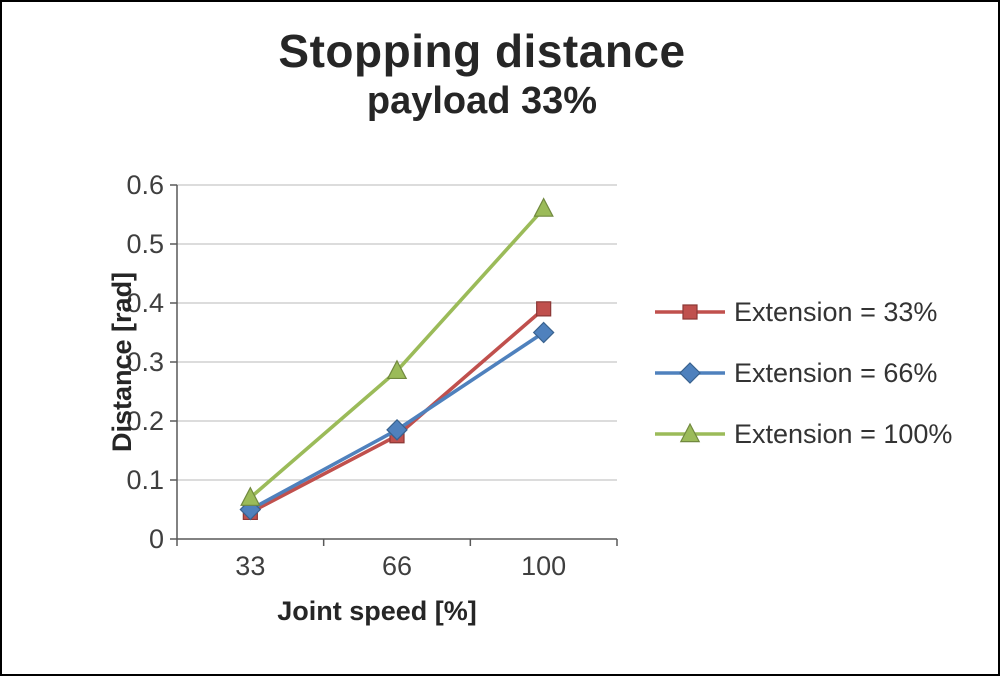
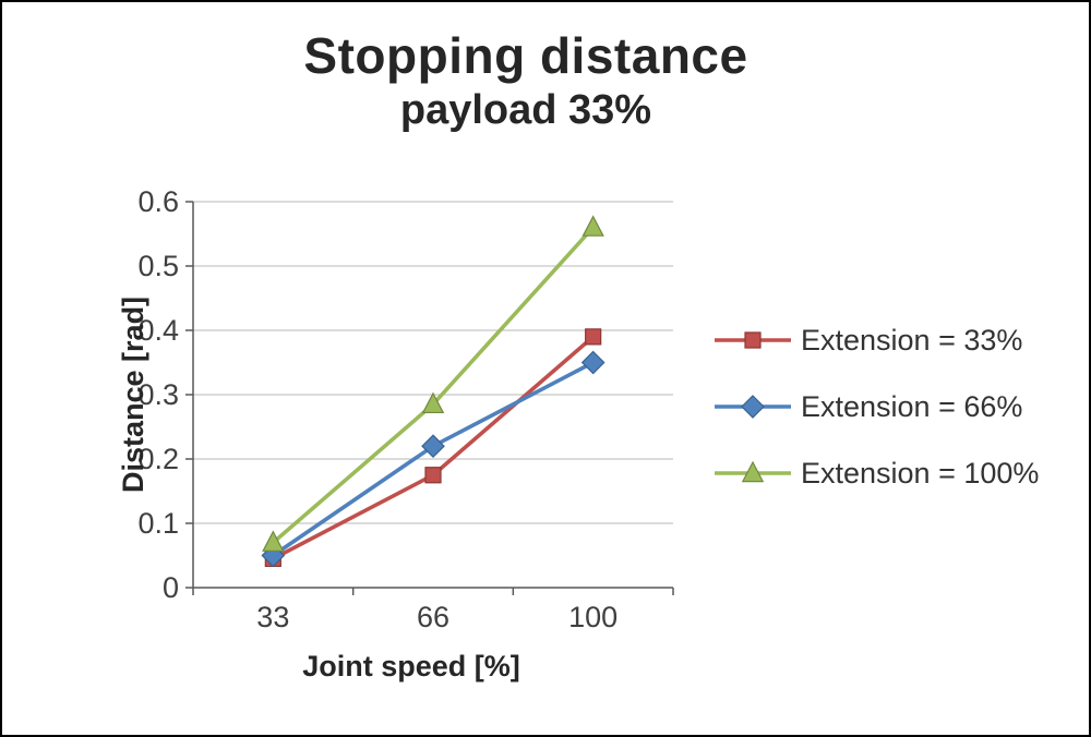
Extension = 66%/66: 0.18 -> 0.22
